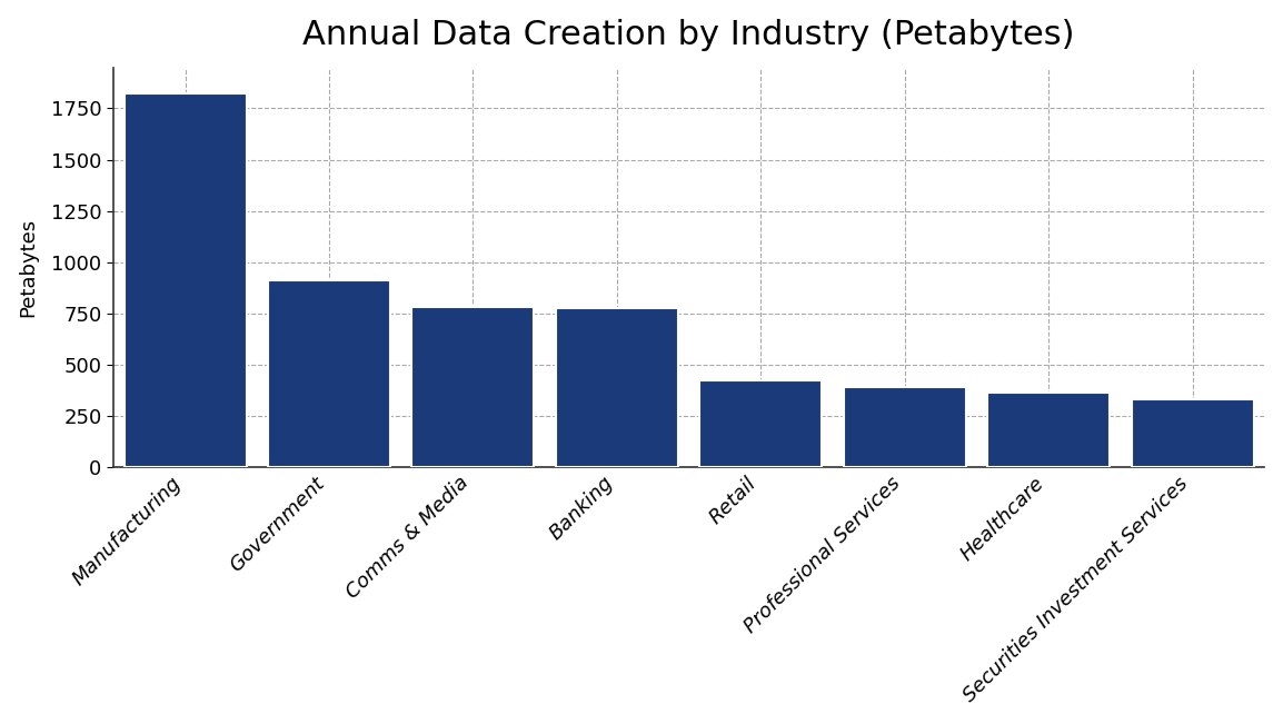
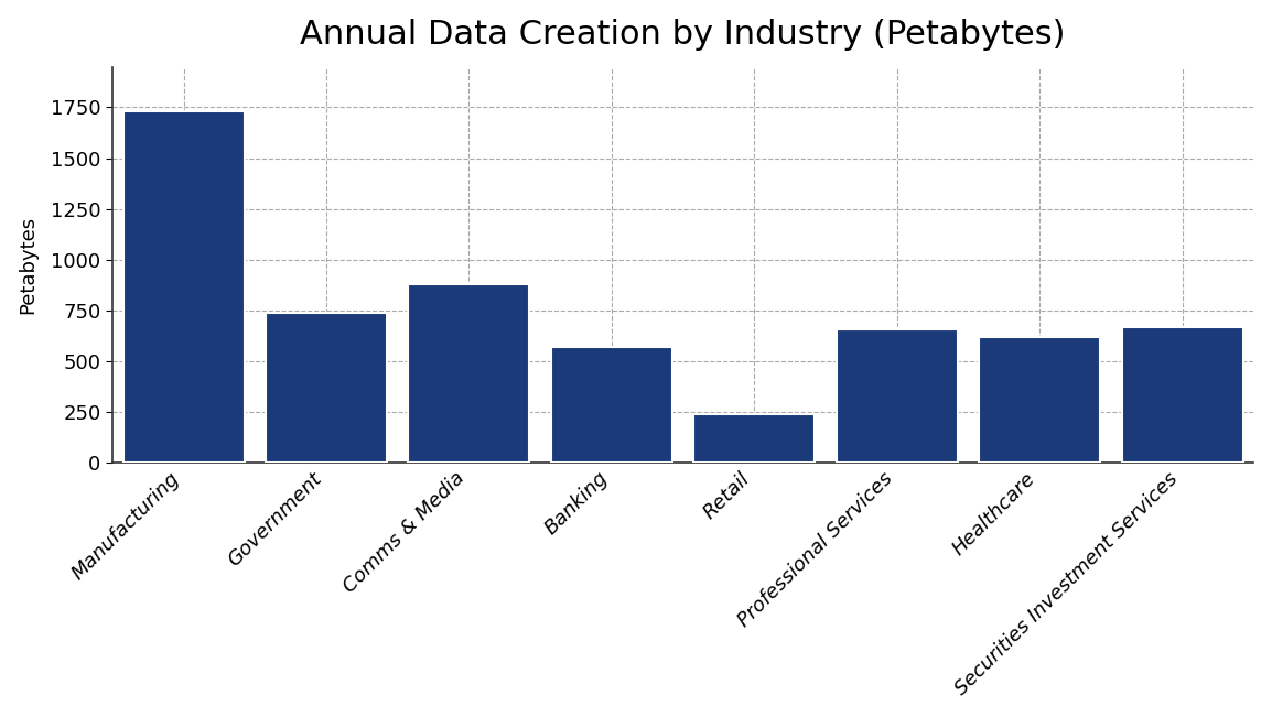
Manufacturing: 1820 -> 1730
Government: 910 -> 740
Comms & Media: 780 -> 880
Banking: 780 -> 570
Retail: 420 -> 240
Professional Services: 390 -> 660
Healthcare: 360 -> 620
Securities Investment Services: 330 -> 670
